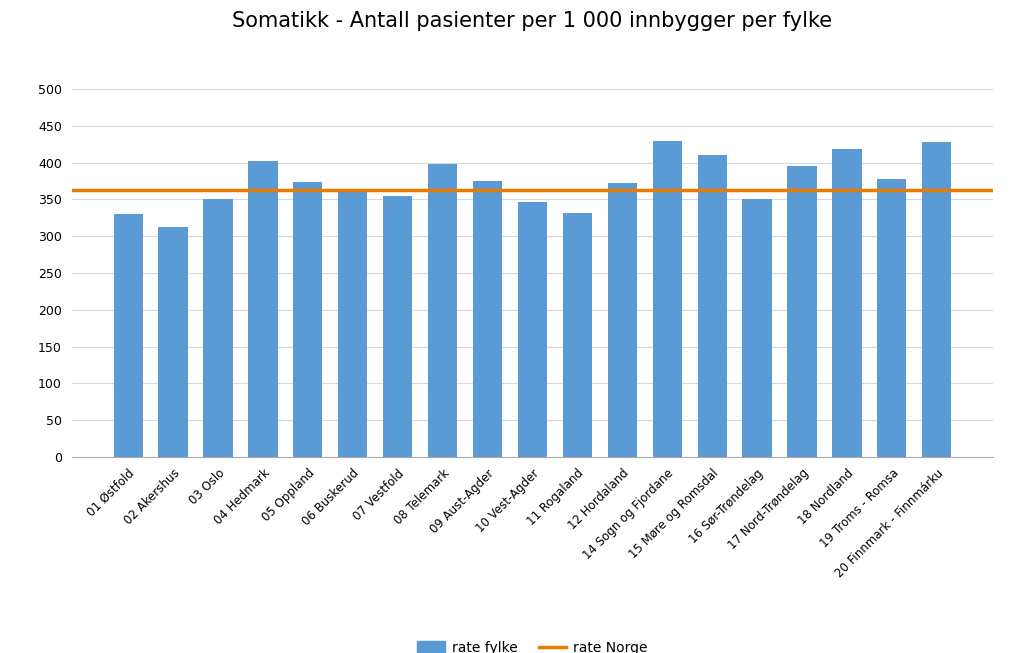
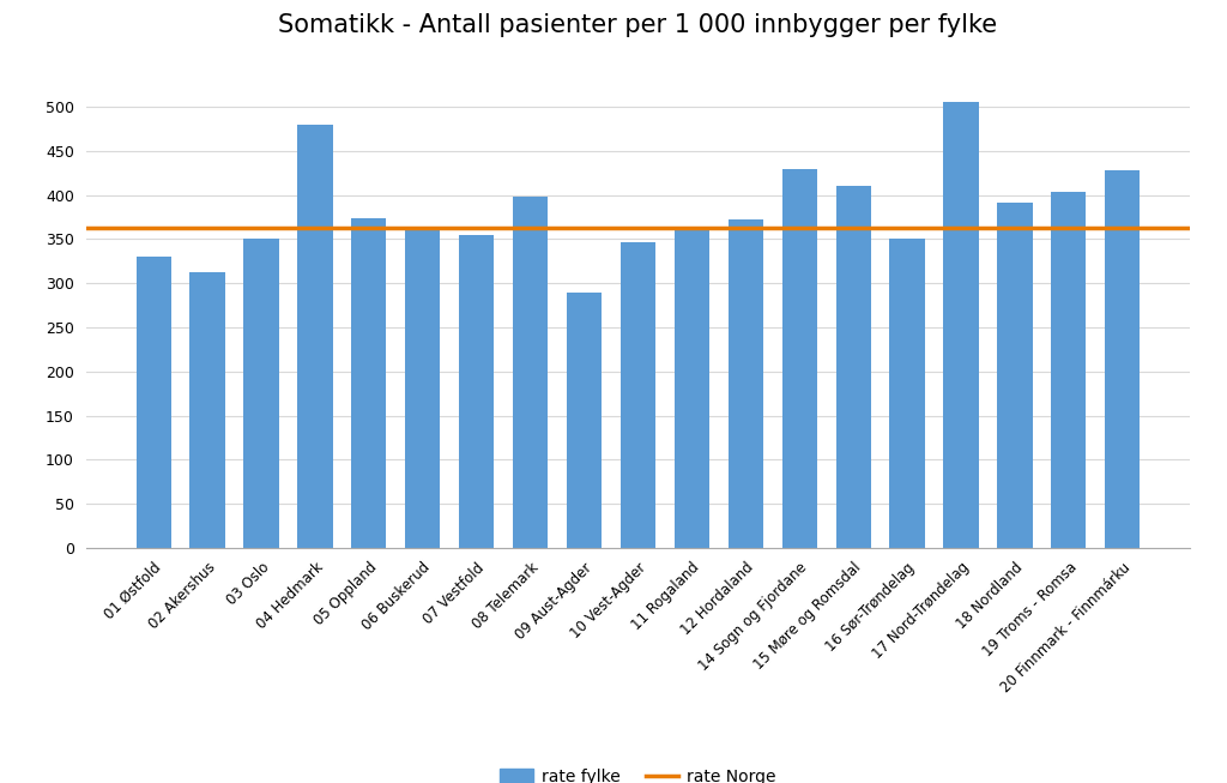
04 Hedmark: 402 -> 480
09 Aust-Agder: 375 -> 290
11 Rogaland: 332 -> 360
17 Nord-Trøndelag: 395 -> 506
18 Nordland: 418 -> 392
19 Troms - Romsa: 378 -> 404
